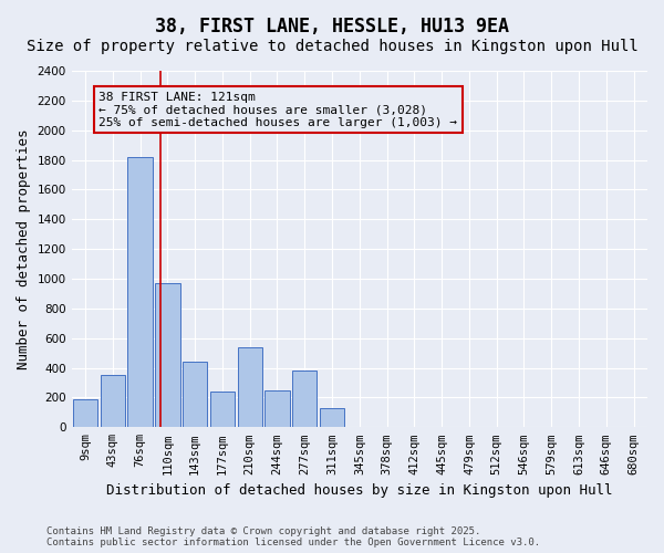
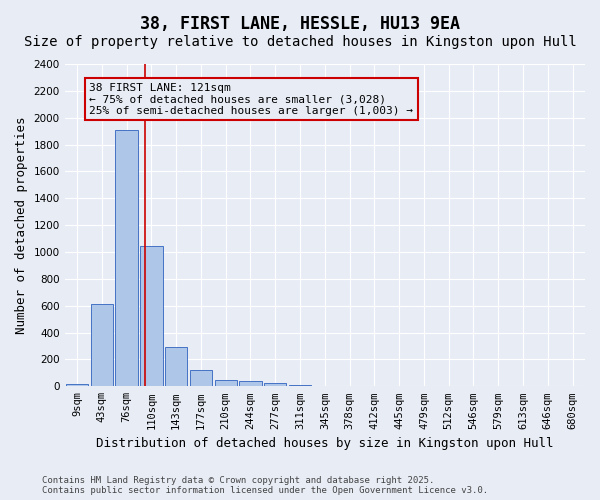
9sqm: 190 -> 20
43sqm: 350 -> 610
76sqm: 1820 -> 1910
110sqm: 970 -> 1040
143sqm: 440 -> 300
177sqm: 240 -> 120
210sqm: 540 -> 50
244sqm: 250 -> 40
277sqm: 380 -> 30
311sqm: 130 -> 10
